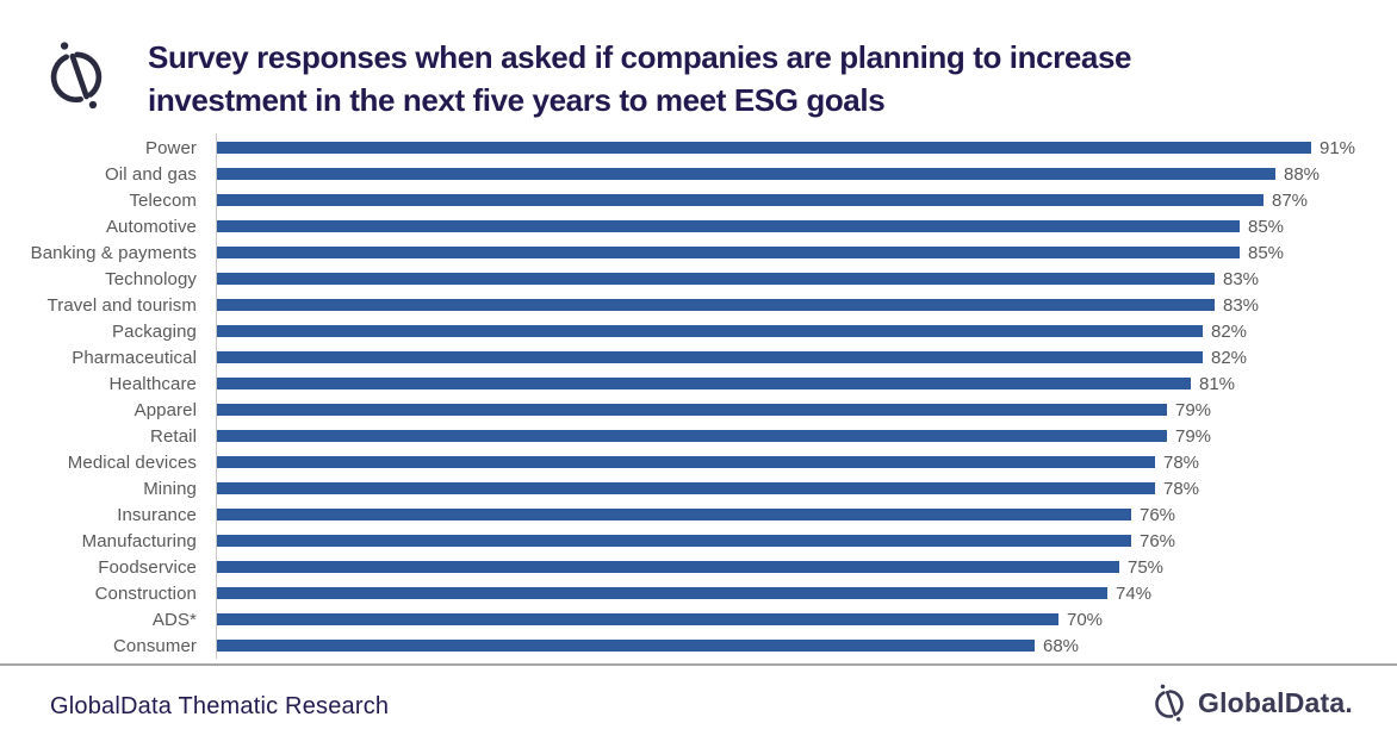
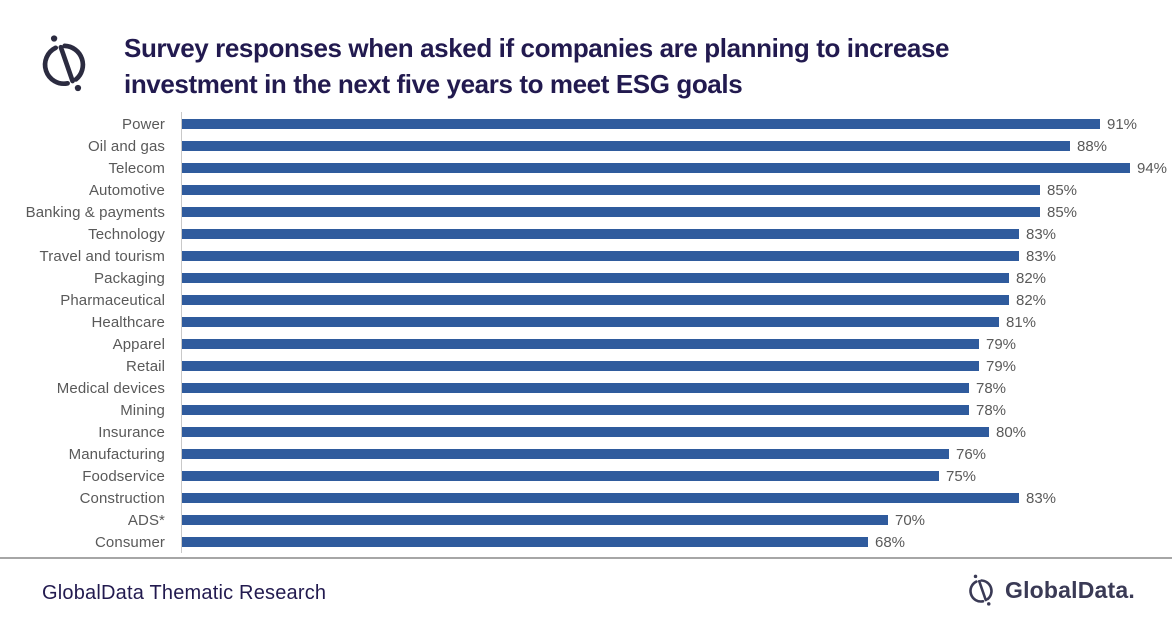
Telecom: 87% -> 94%
Insurance: 76% -> 80%
Construction: 74% -> 83%
